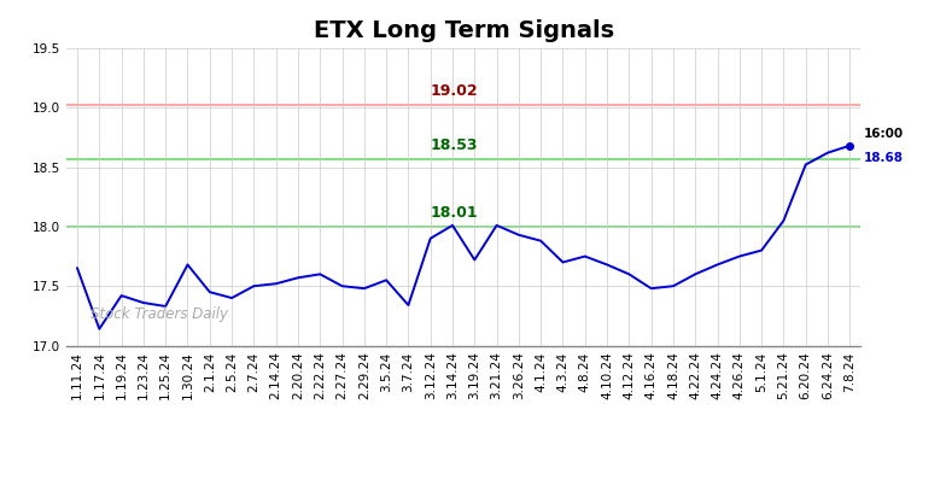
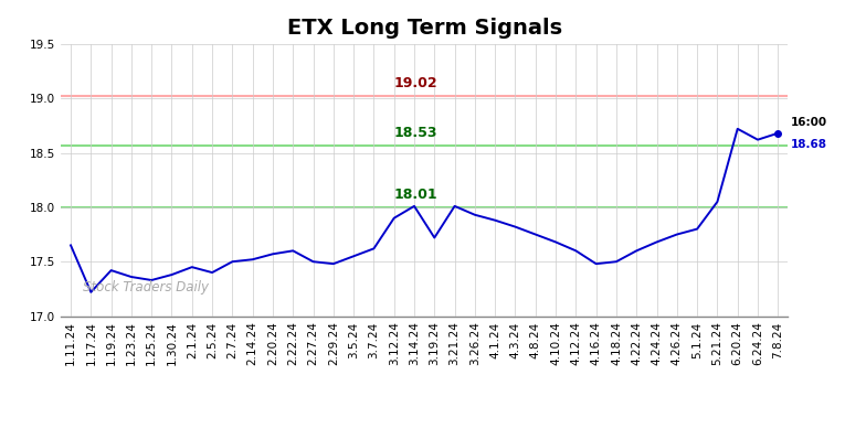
1.17.24: 17.14 -> 17.22
1.30.24: 17.68 -> 17.38
3.7.24: 17.34 -> 17.62
4.3.24: 17.70 -> 17.82
6.20.24: 18.52 -> 18.72
